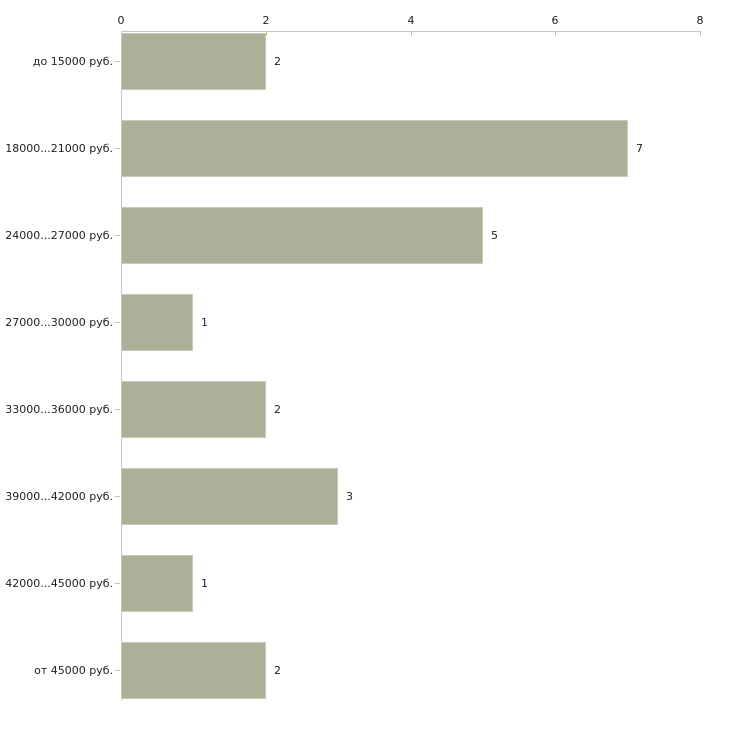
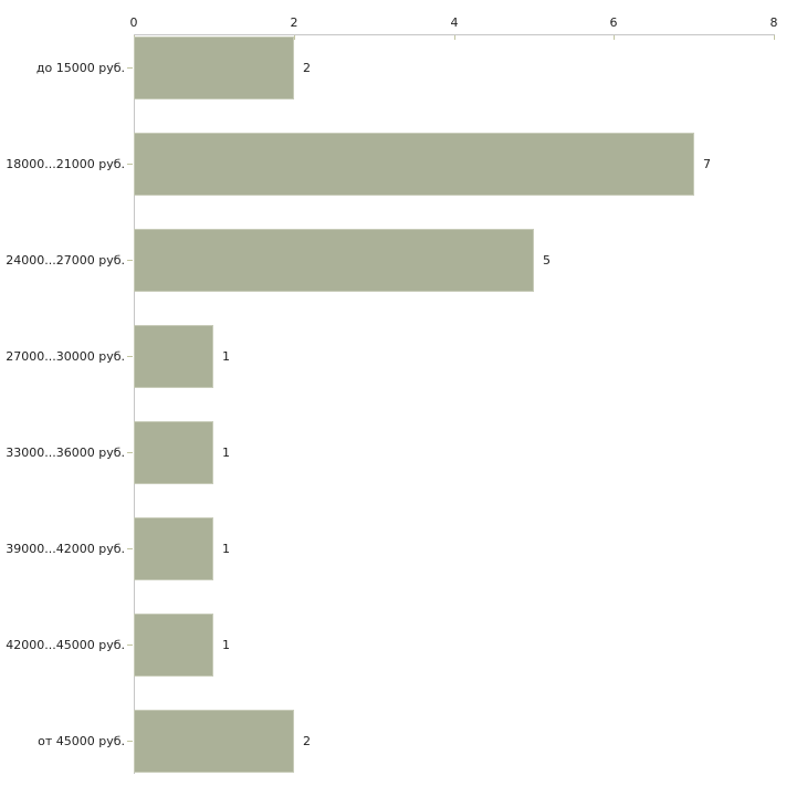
33000...36000 руб.: 2 -> 1
39000...42000 руб.: 3 -> 1
